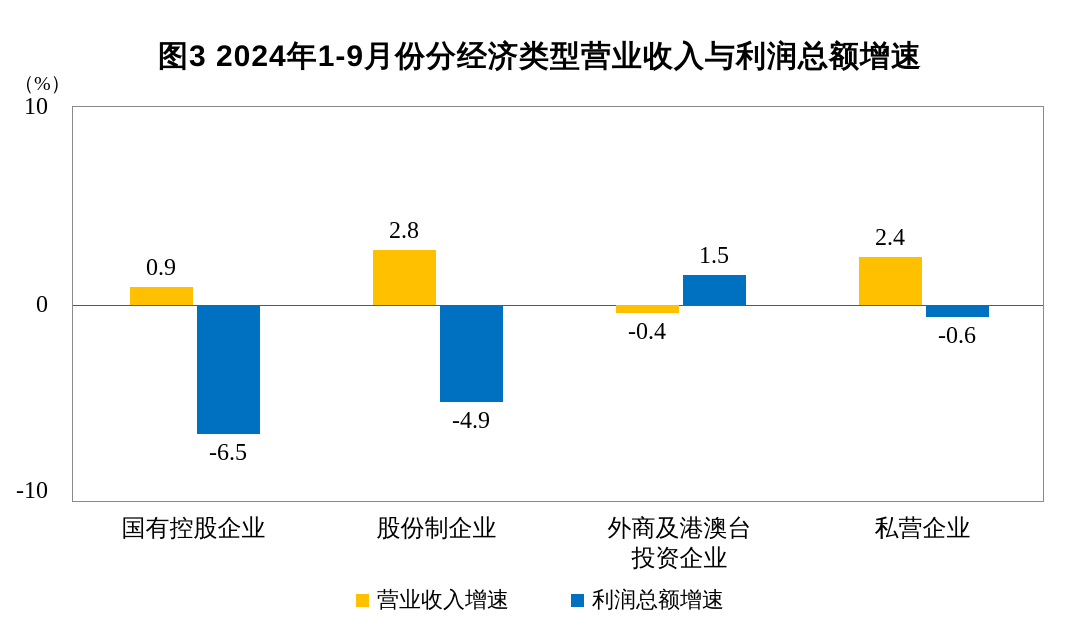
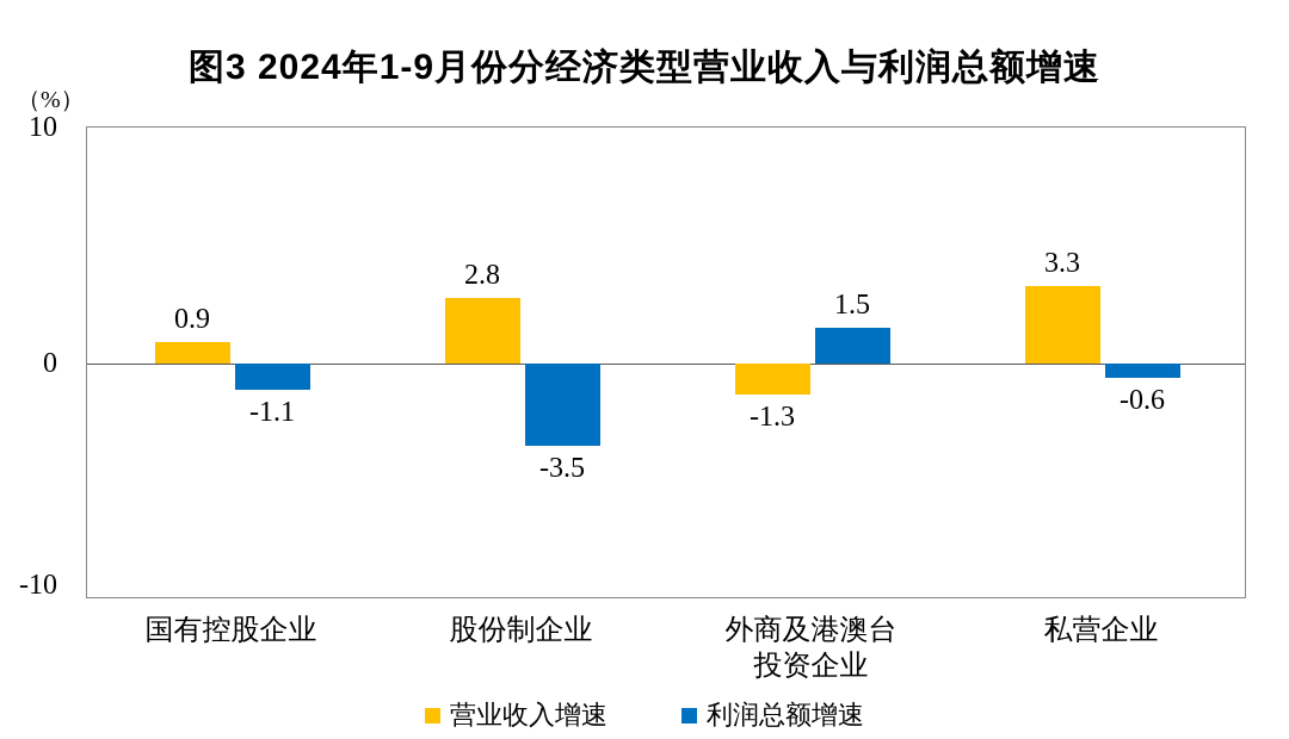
利润总额增速/国有控股企业: -6.5 -> -1.1
利润总额增速/股份制企业: -4.9 -> -3.5
营业收入增速/外商及港澳台 投资企业: -0.4 -> -1.3
营业收入增速/私营企业: 2.4 -> 3.3
